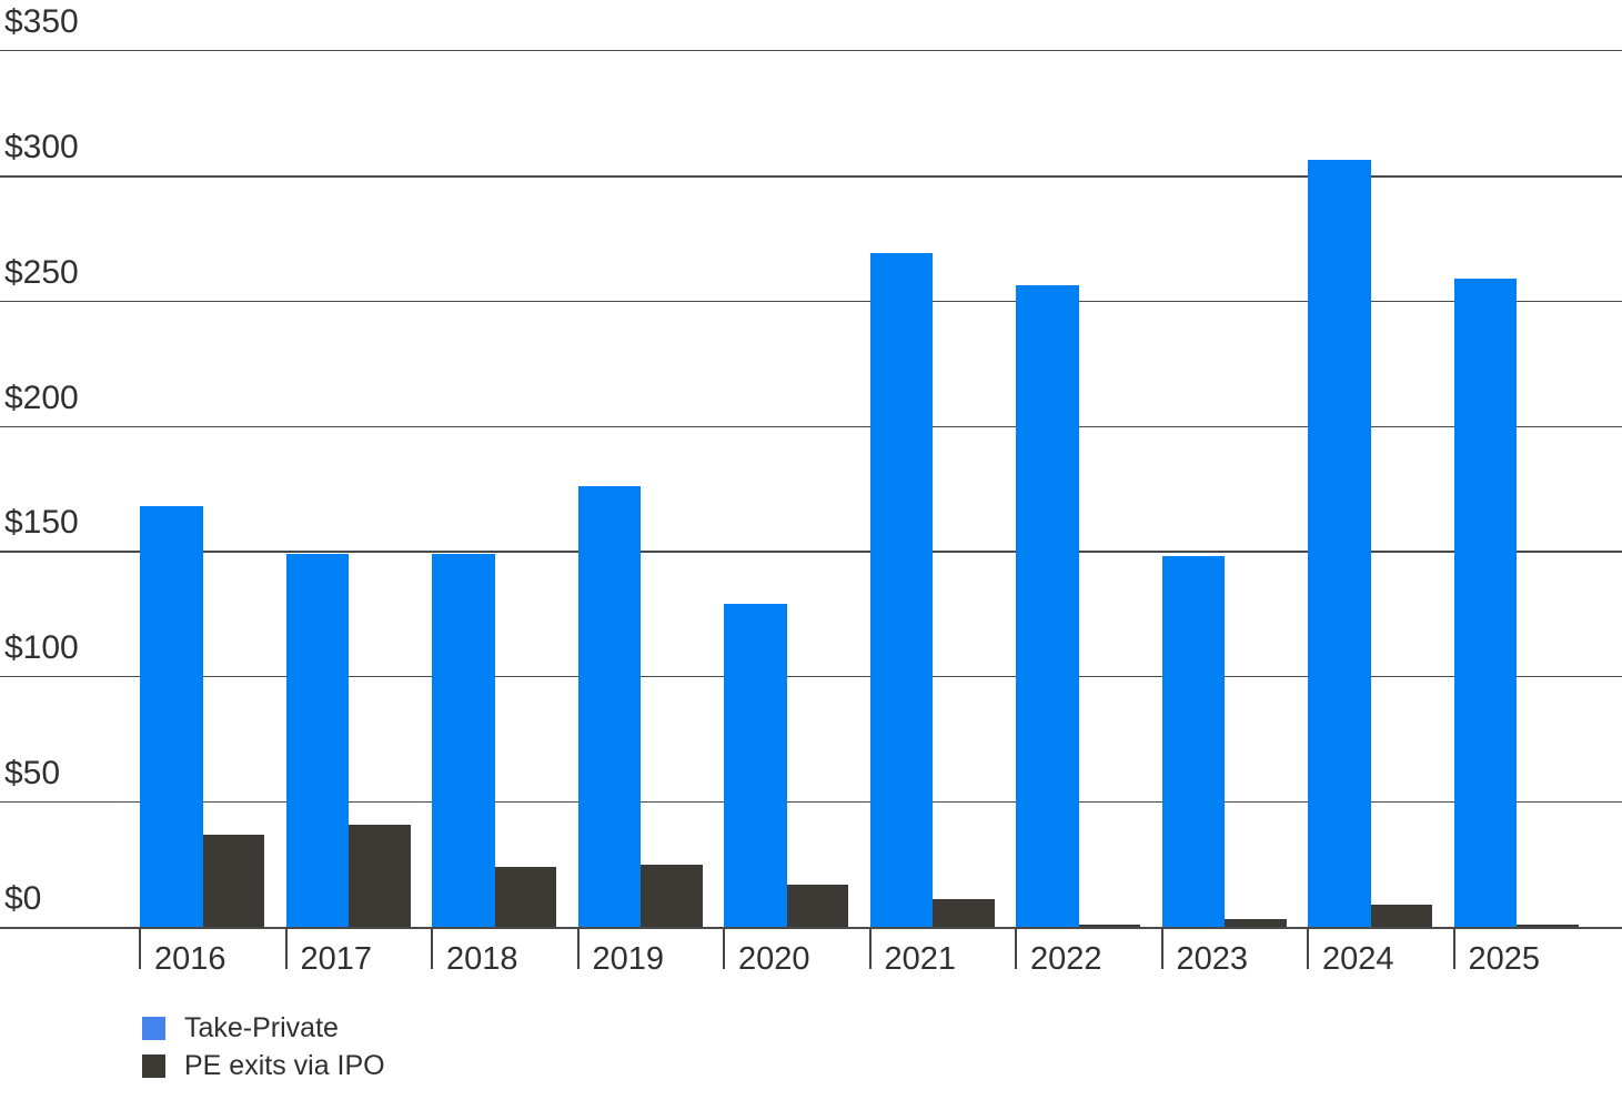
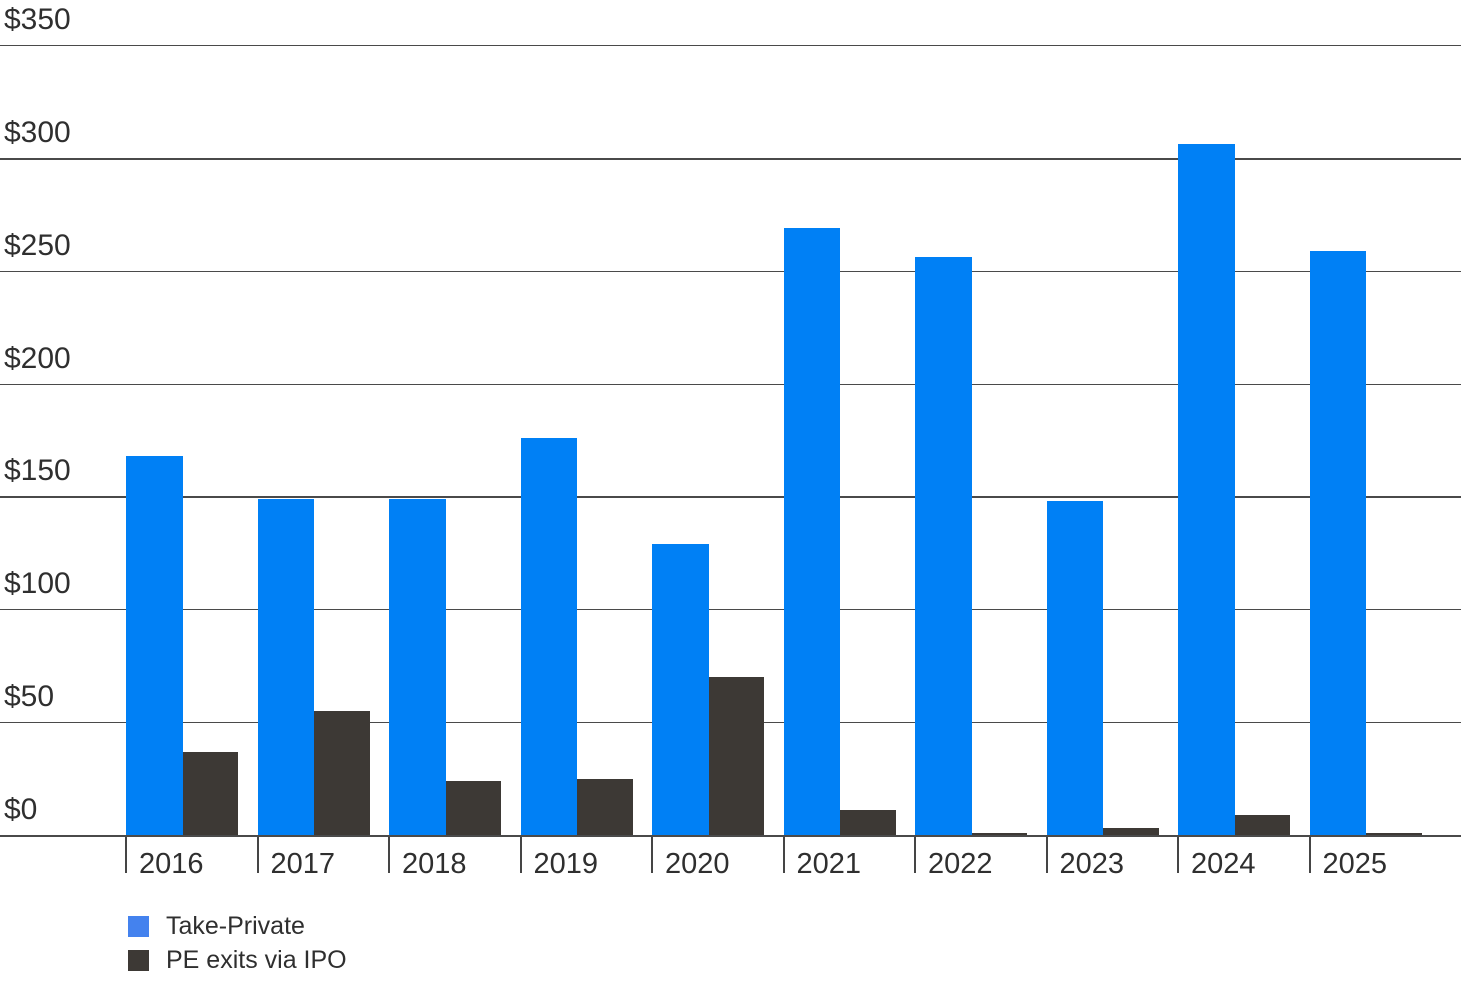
PE exits via IPO/2017: $41 -> $55
PE exits via IPO/2020: $17 -> $70
